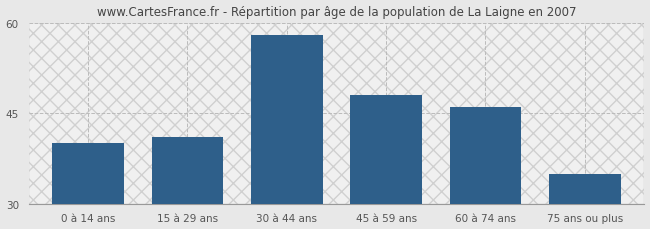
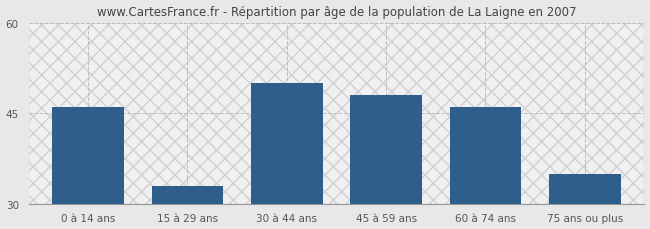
0 à 14 ans: 40 -> 46
15 à 29 ans: 41 -> 33
30 à 44 ans: 58 -> 50
